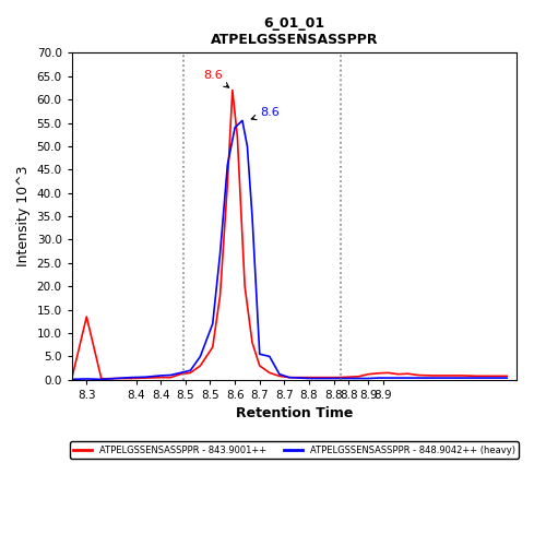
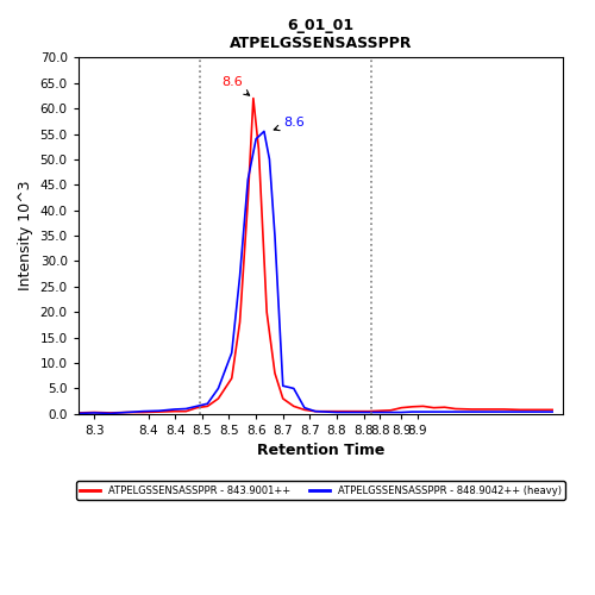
ATPELGSSENSASSPPR - 843.9001++/8.3: 13.5 -> 0.3
